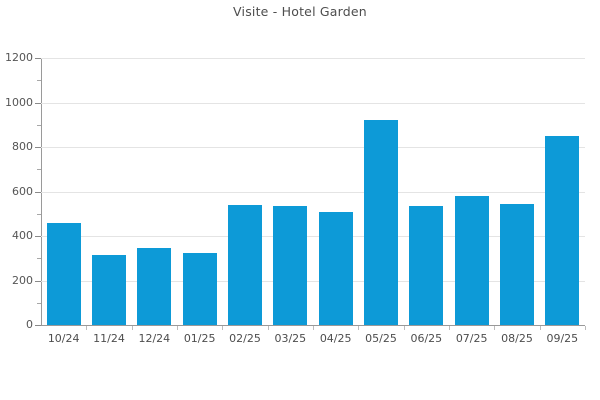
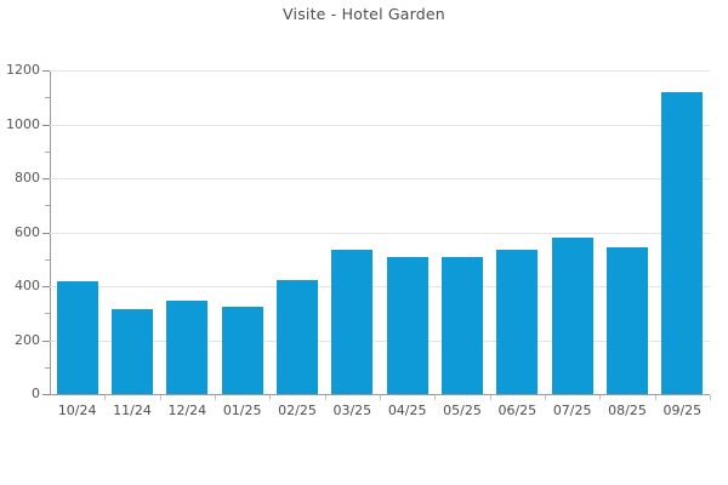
10/24: 460 -> 420
02/25: 540 -> 420
05/25: 920 -> 510
09/25: 850 -> 1120
